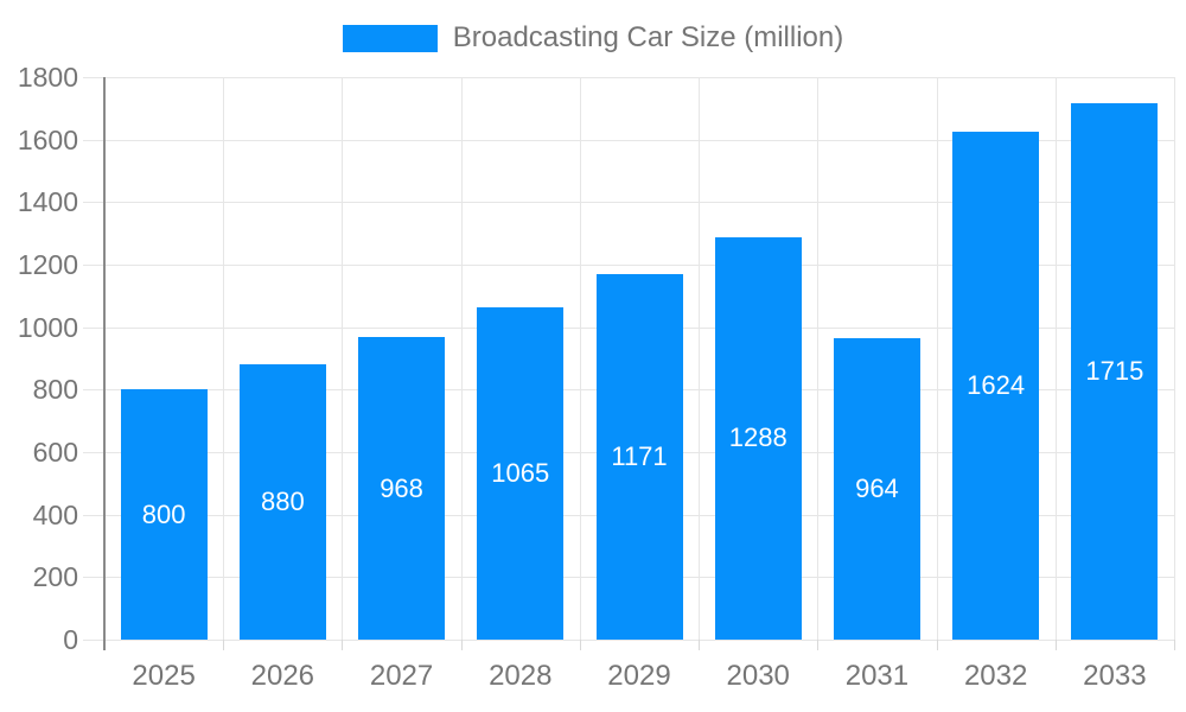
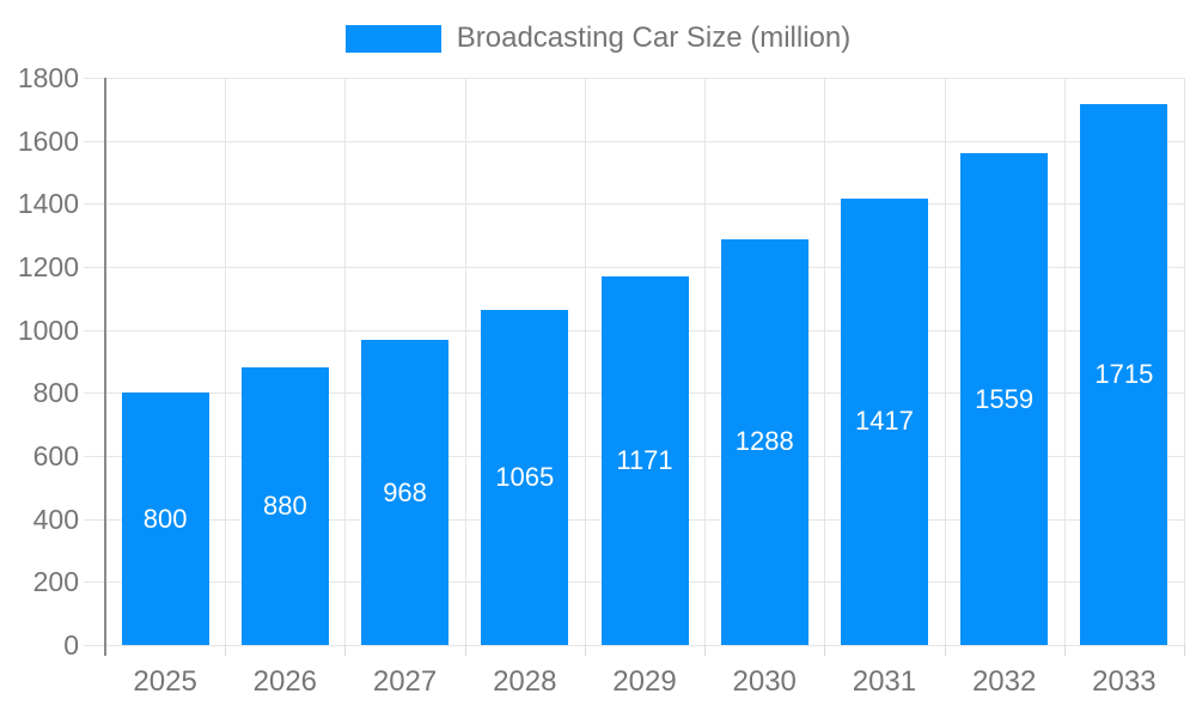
2031: 964 -> 1417
2032: 1624 -> 1559
